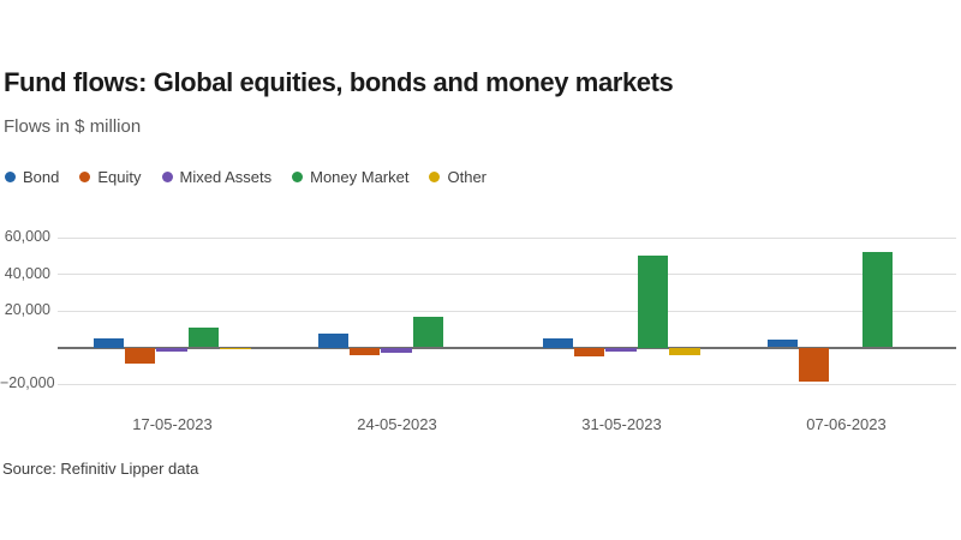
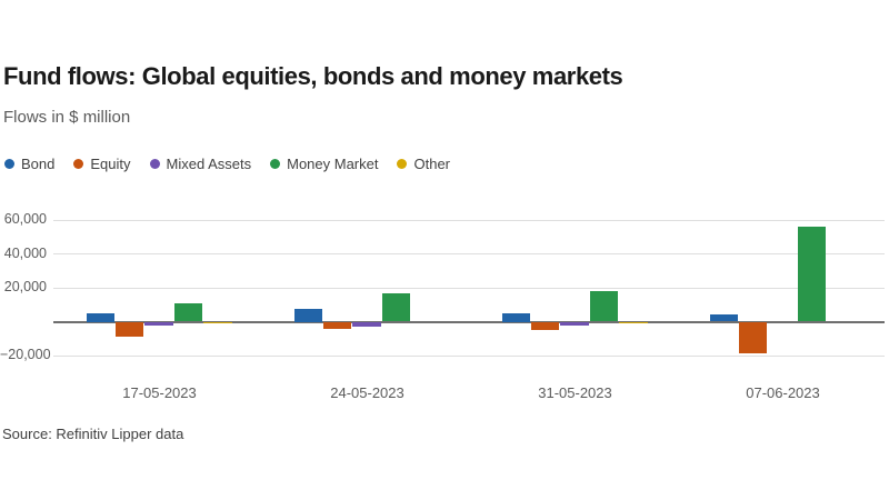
Money Market/31-05-2023: 50000 -> 18000
Other/31-05-2023: -4000 -> -1000
Money Market/07-06-2023: 52000 -> 56000
